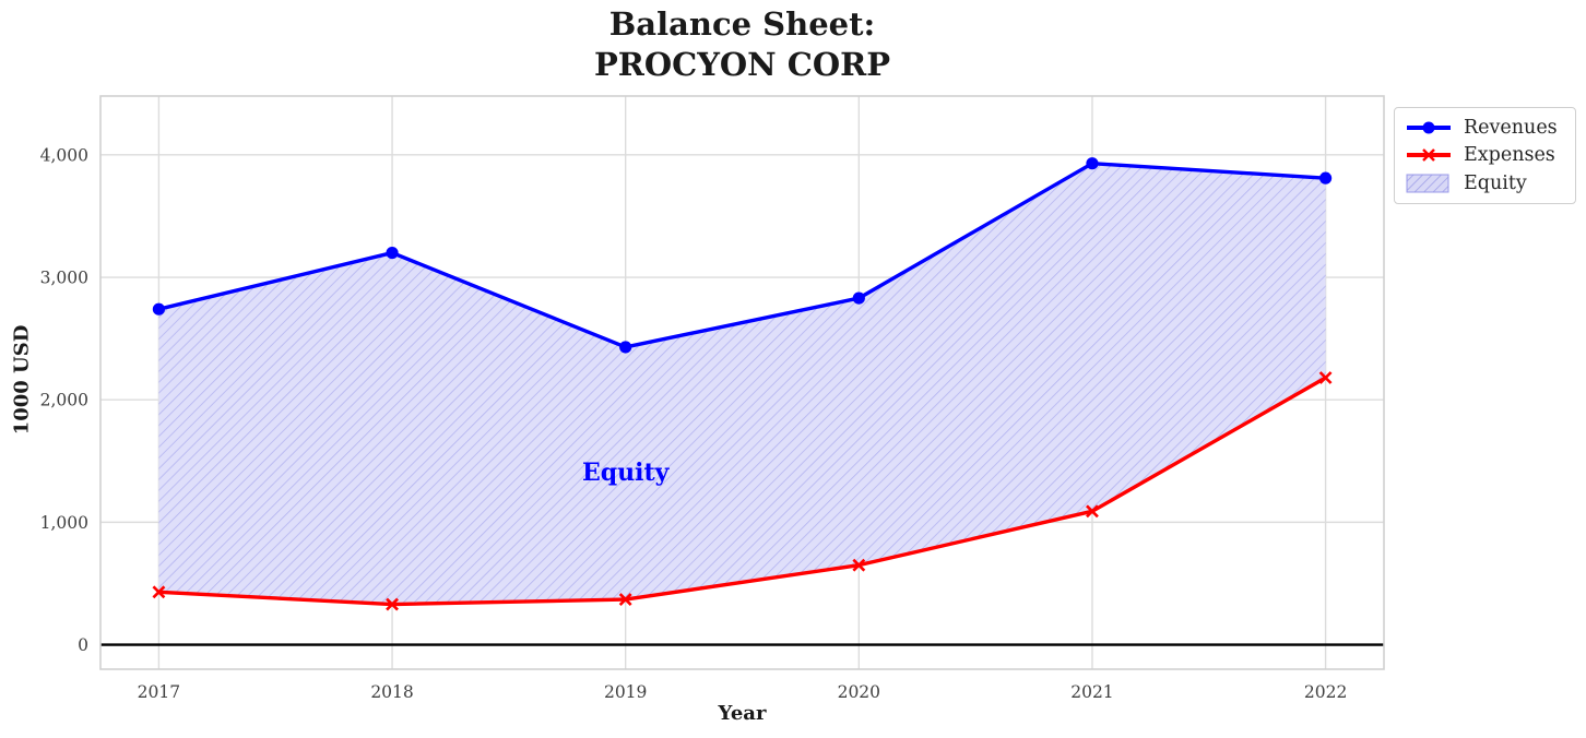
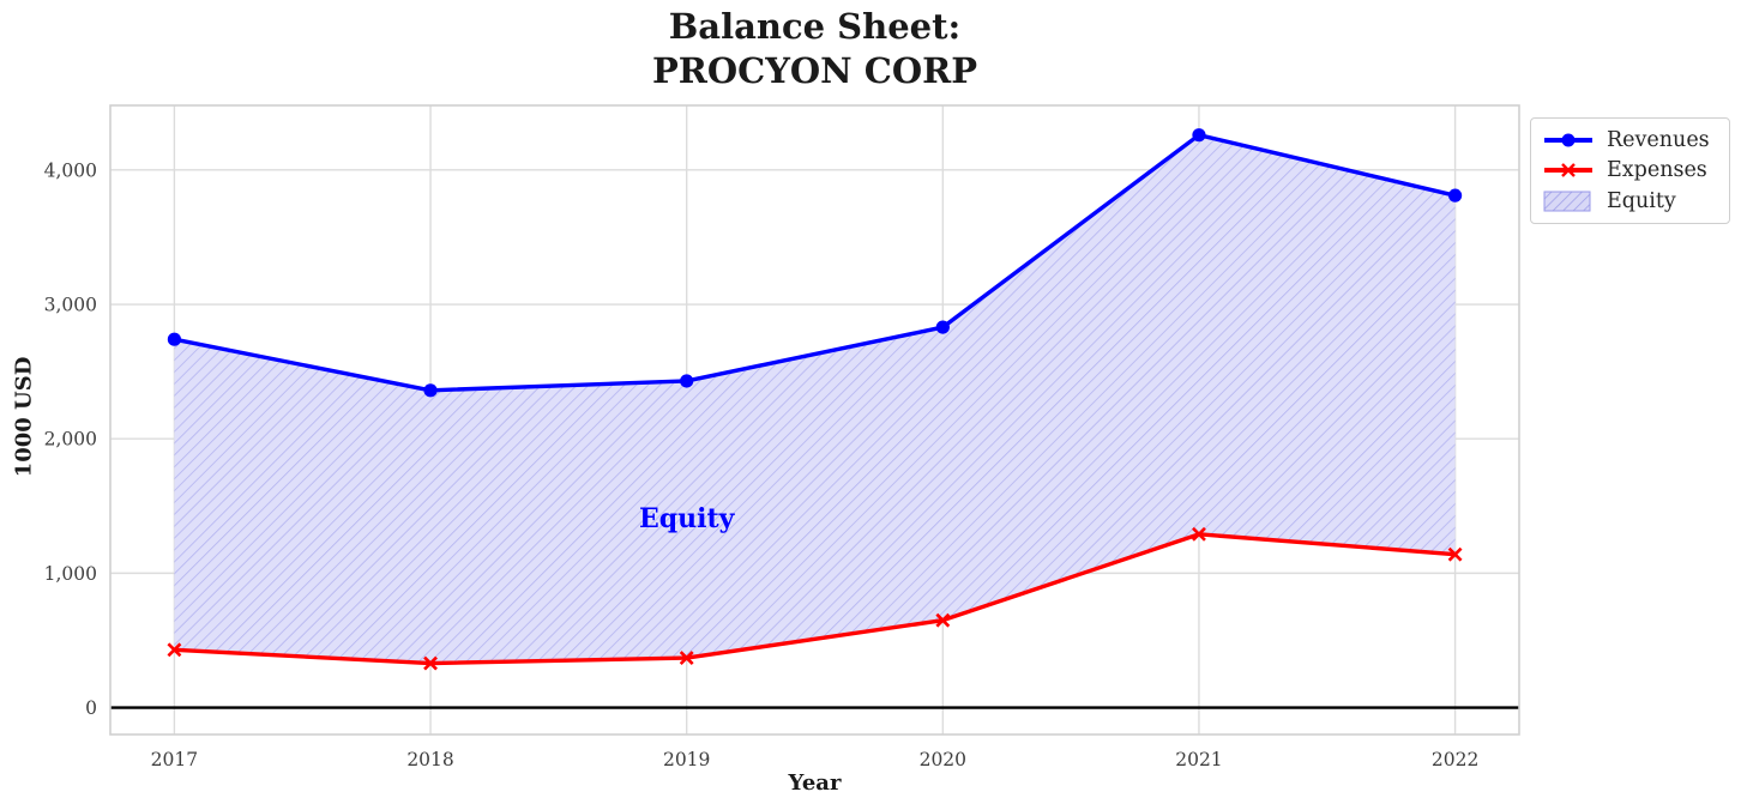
Revenues/2018: 3200 -> 2360
Revenues/2021: 3930 -> 4260
Expenses/2021: 1090 -> 1290
Expenses/2022: 2180 -> 1140
